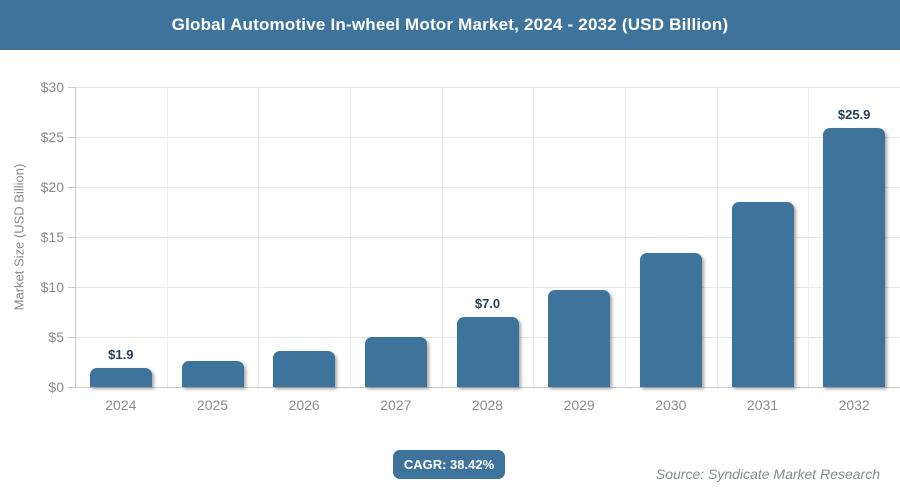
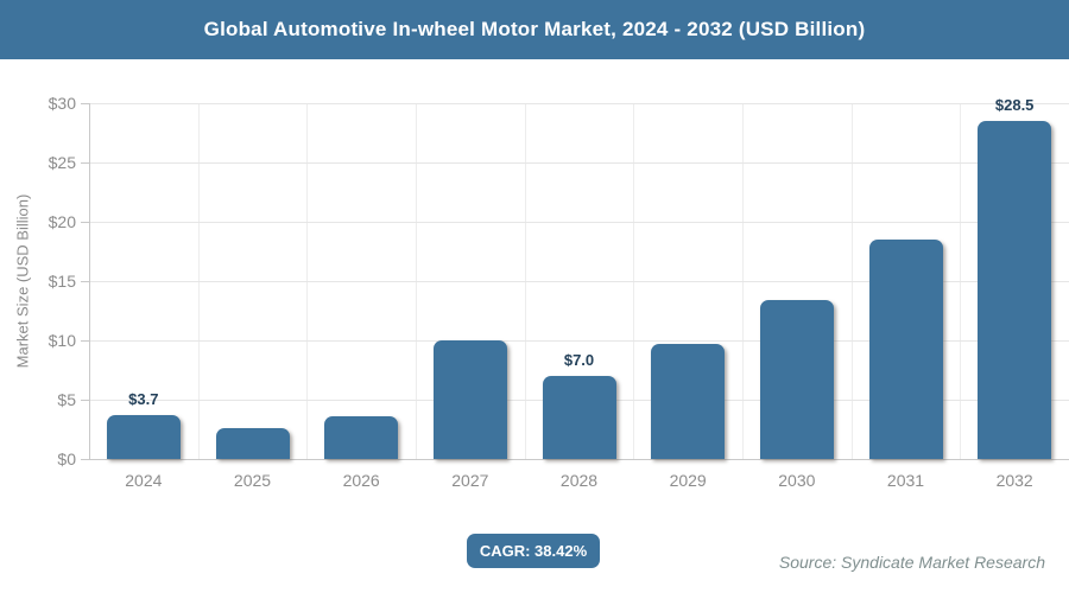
2024: $1.9 -> $3.7
2027: $5.0 -> $10.0
2032: $25.9 -> $28.5
